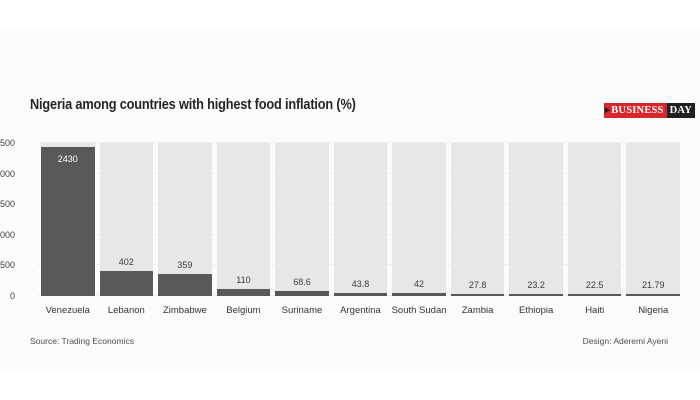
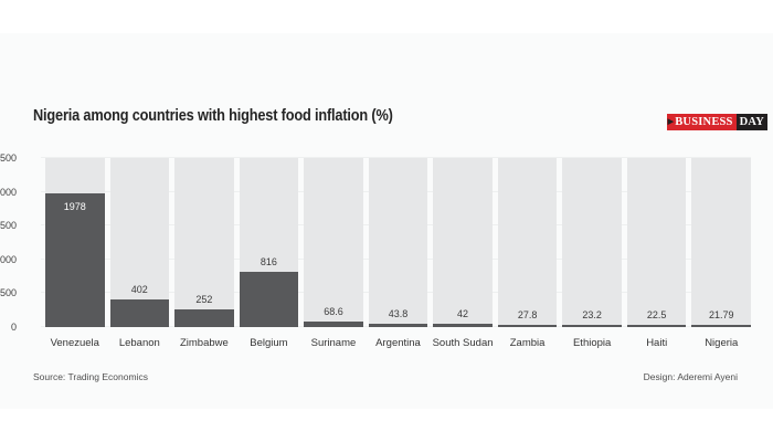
Venezuela: 2430 -> 1978
Zimbabwe: 359 -> 252
Belgium: 110 -> 816
